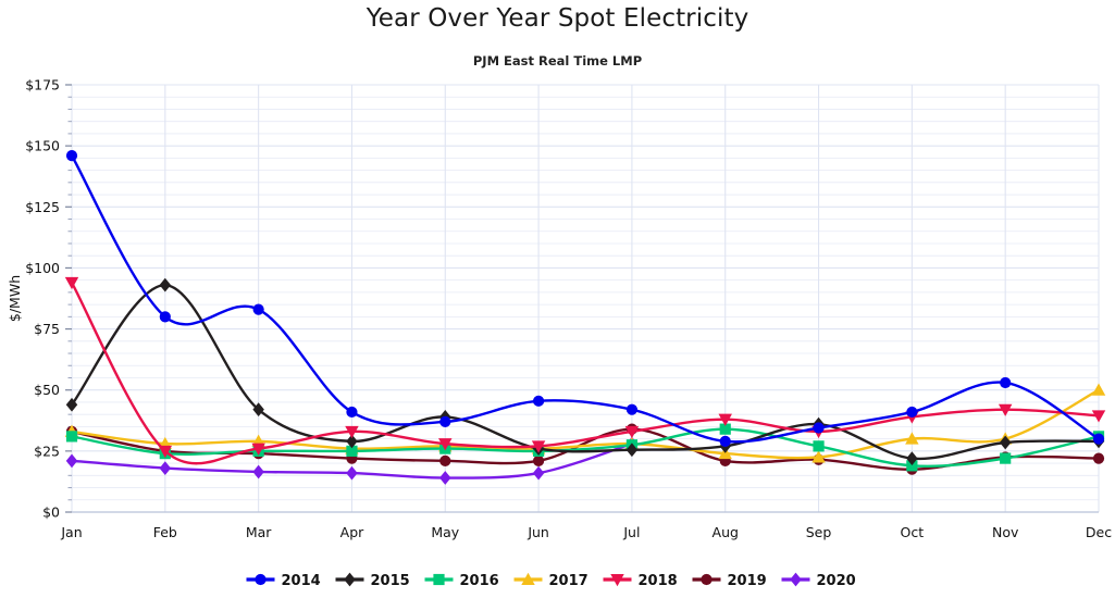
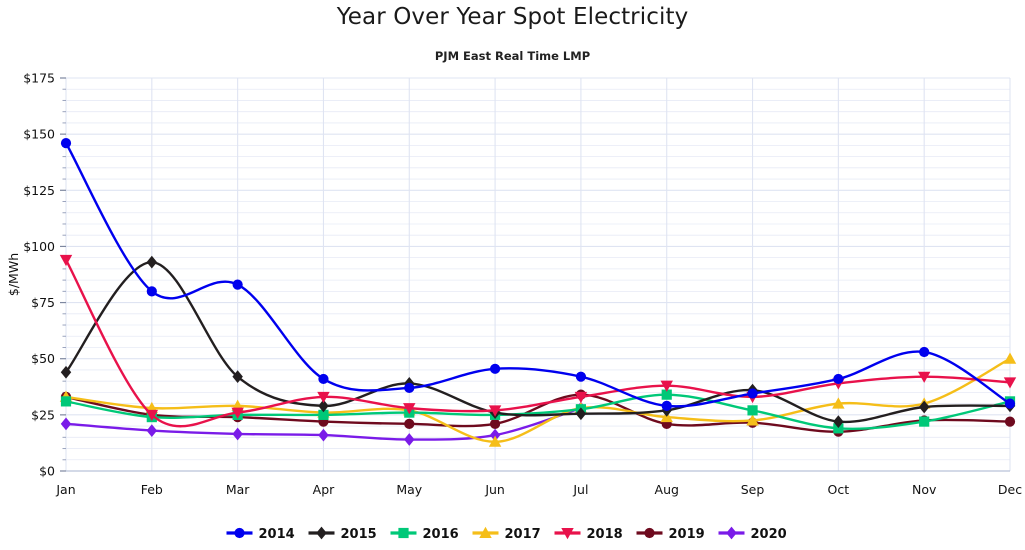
2017/Jun: $26 -> $13
